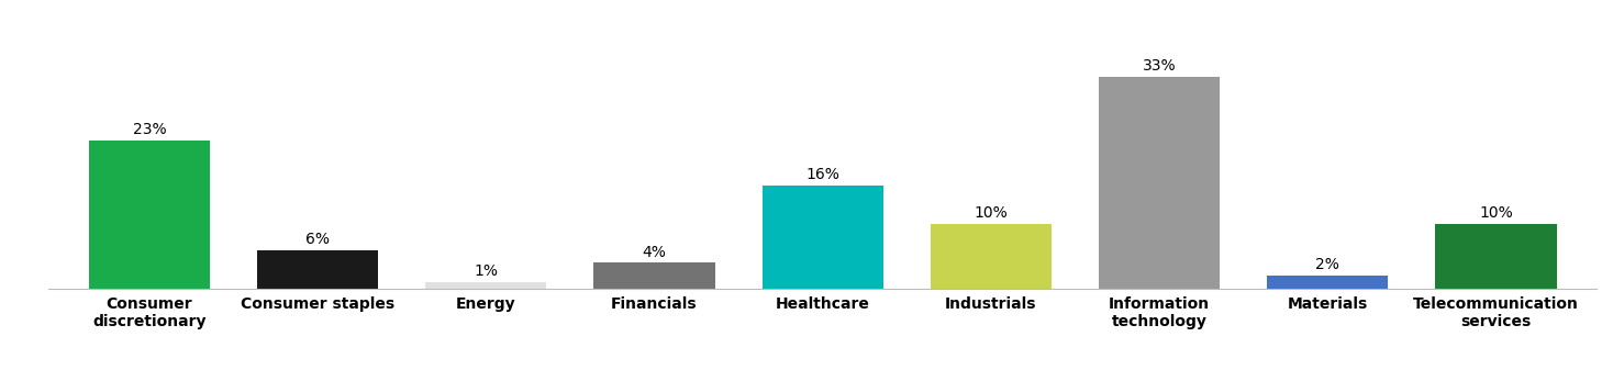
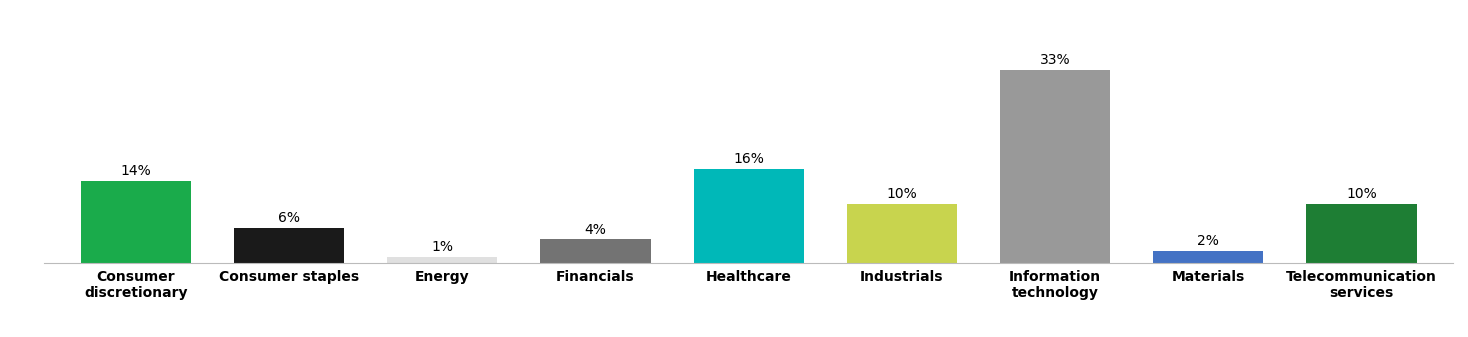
Consumer discretionary: 23% -> 14%
